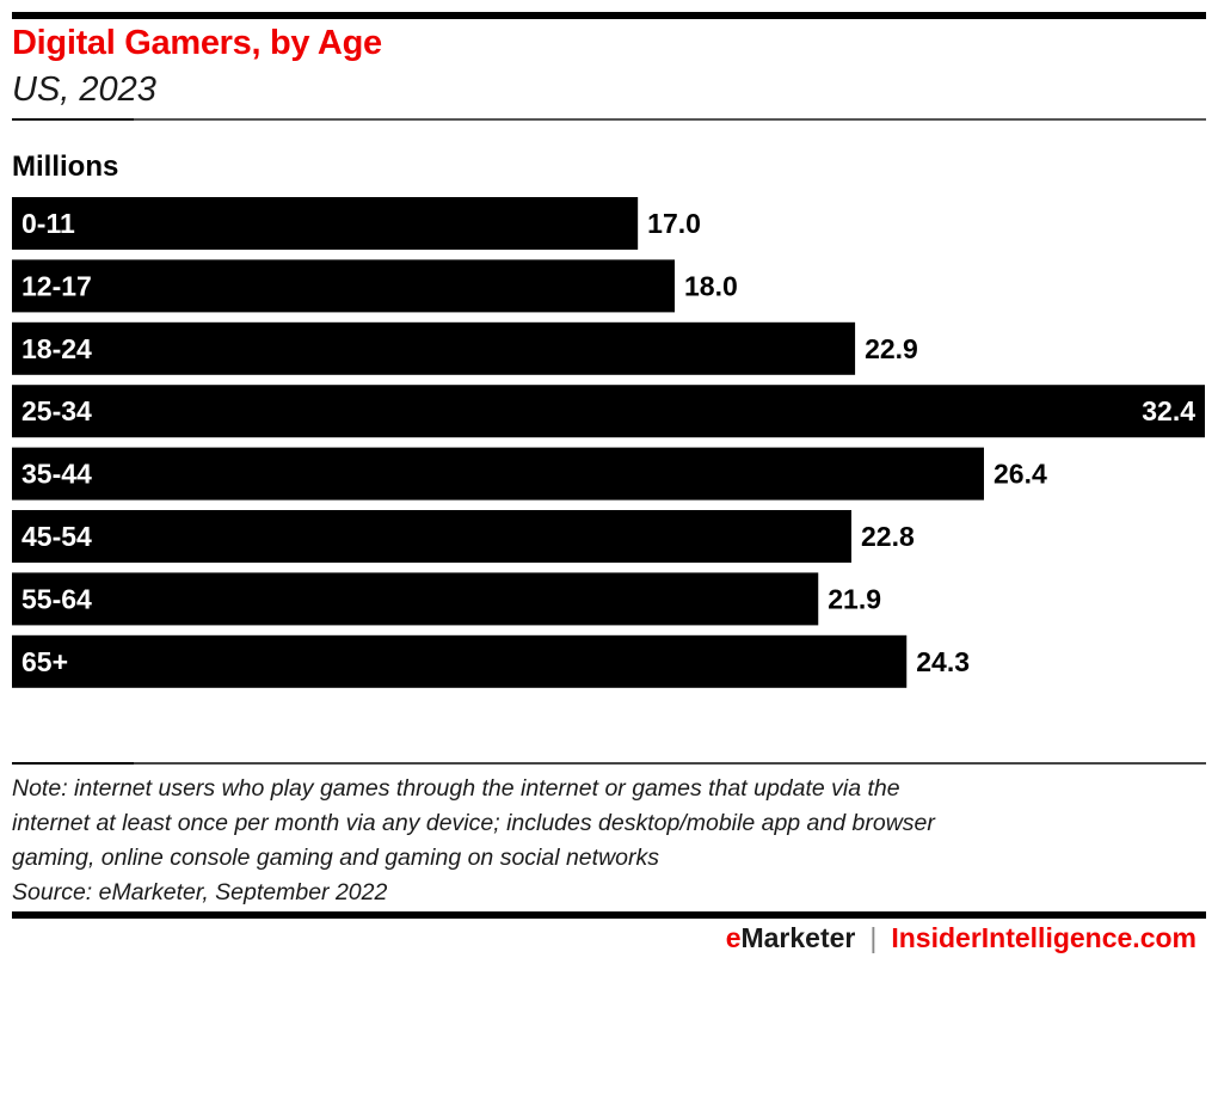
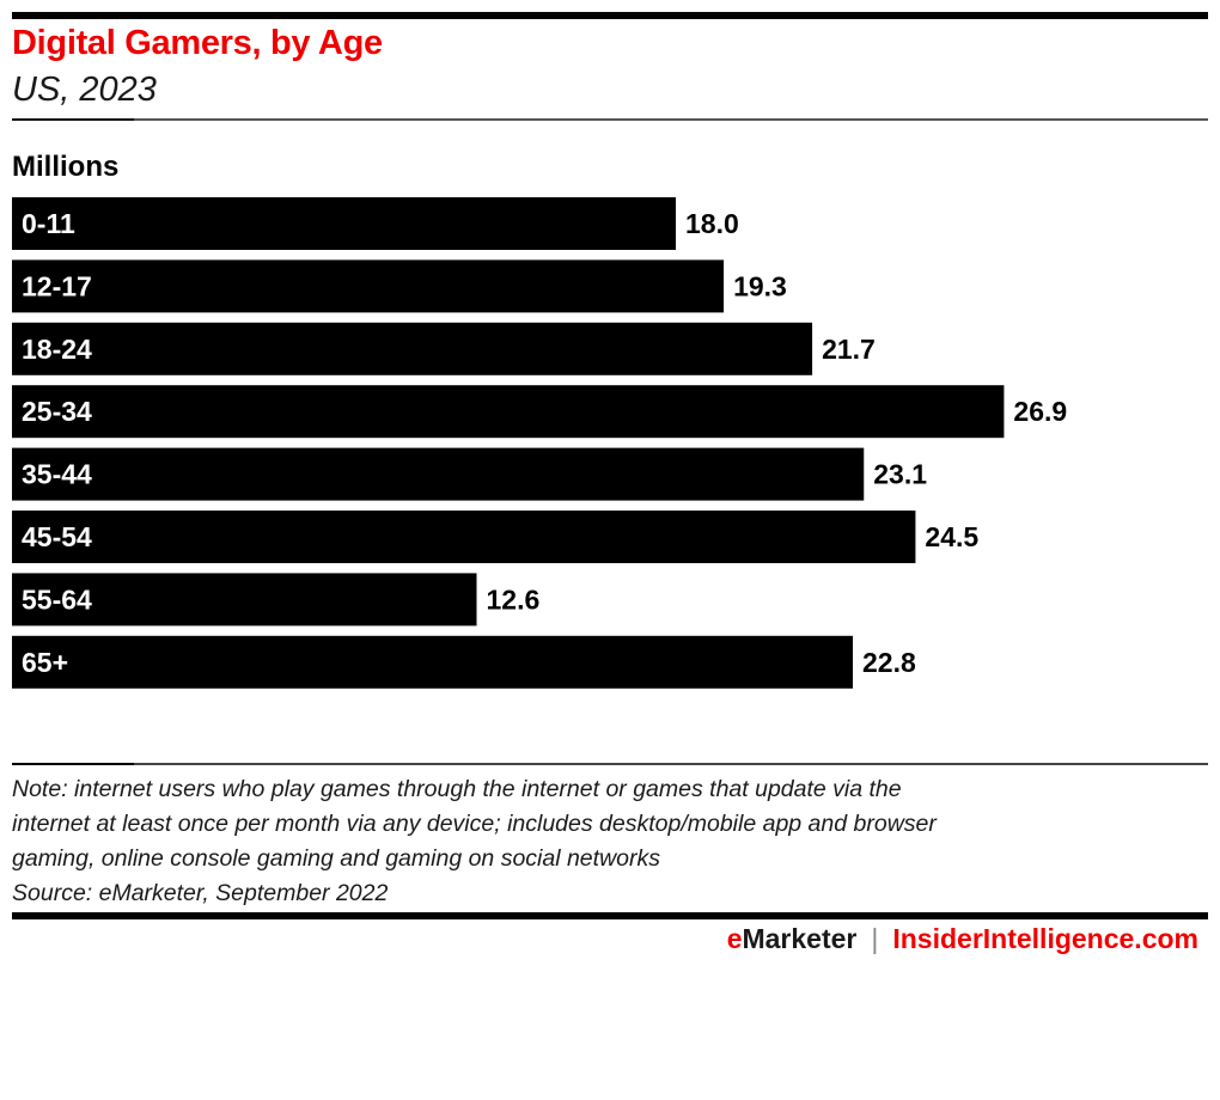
0-11: 17.0 -> 18.0
12-17: 18.0 -> 19.3
18-24: 22.9 -> 21.7
25-34: 32.4 -> 26.9
35-44: 26.4 -> 23.1
45-54: 22.8 -> 24.5
55-64: 21.9 -> 12.6
65+: 24.3 -> 22.8
